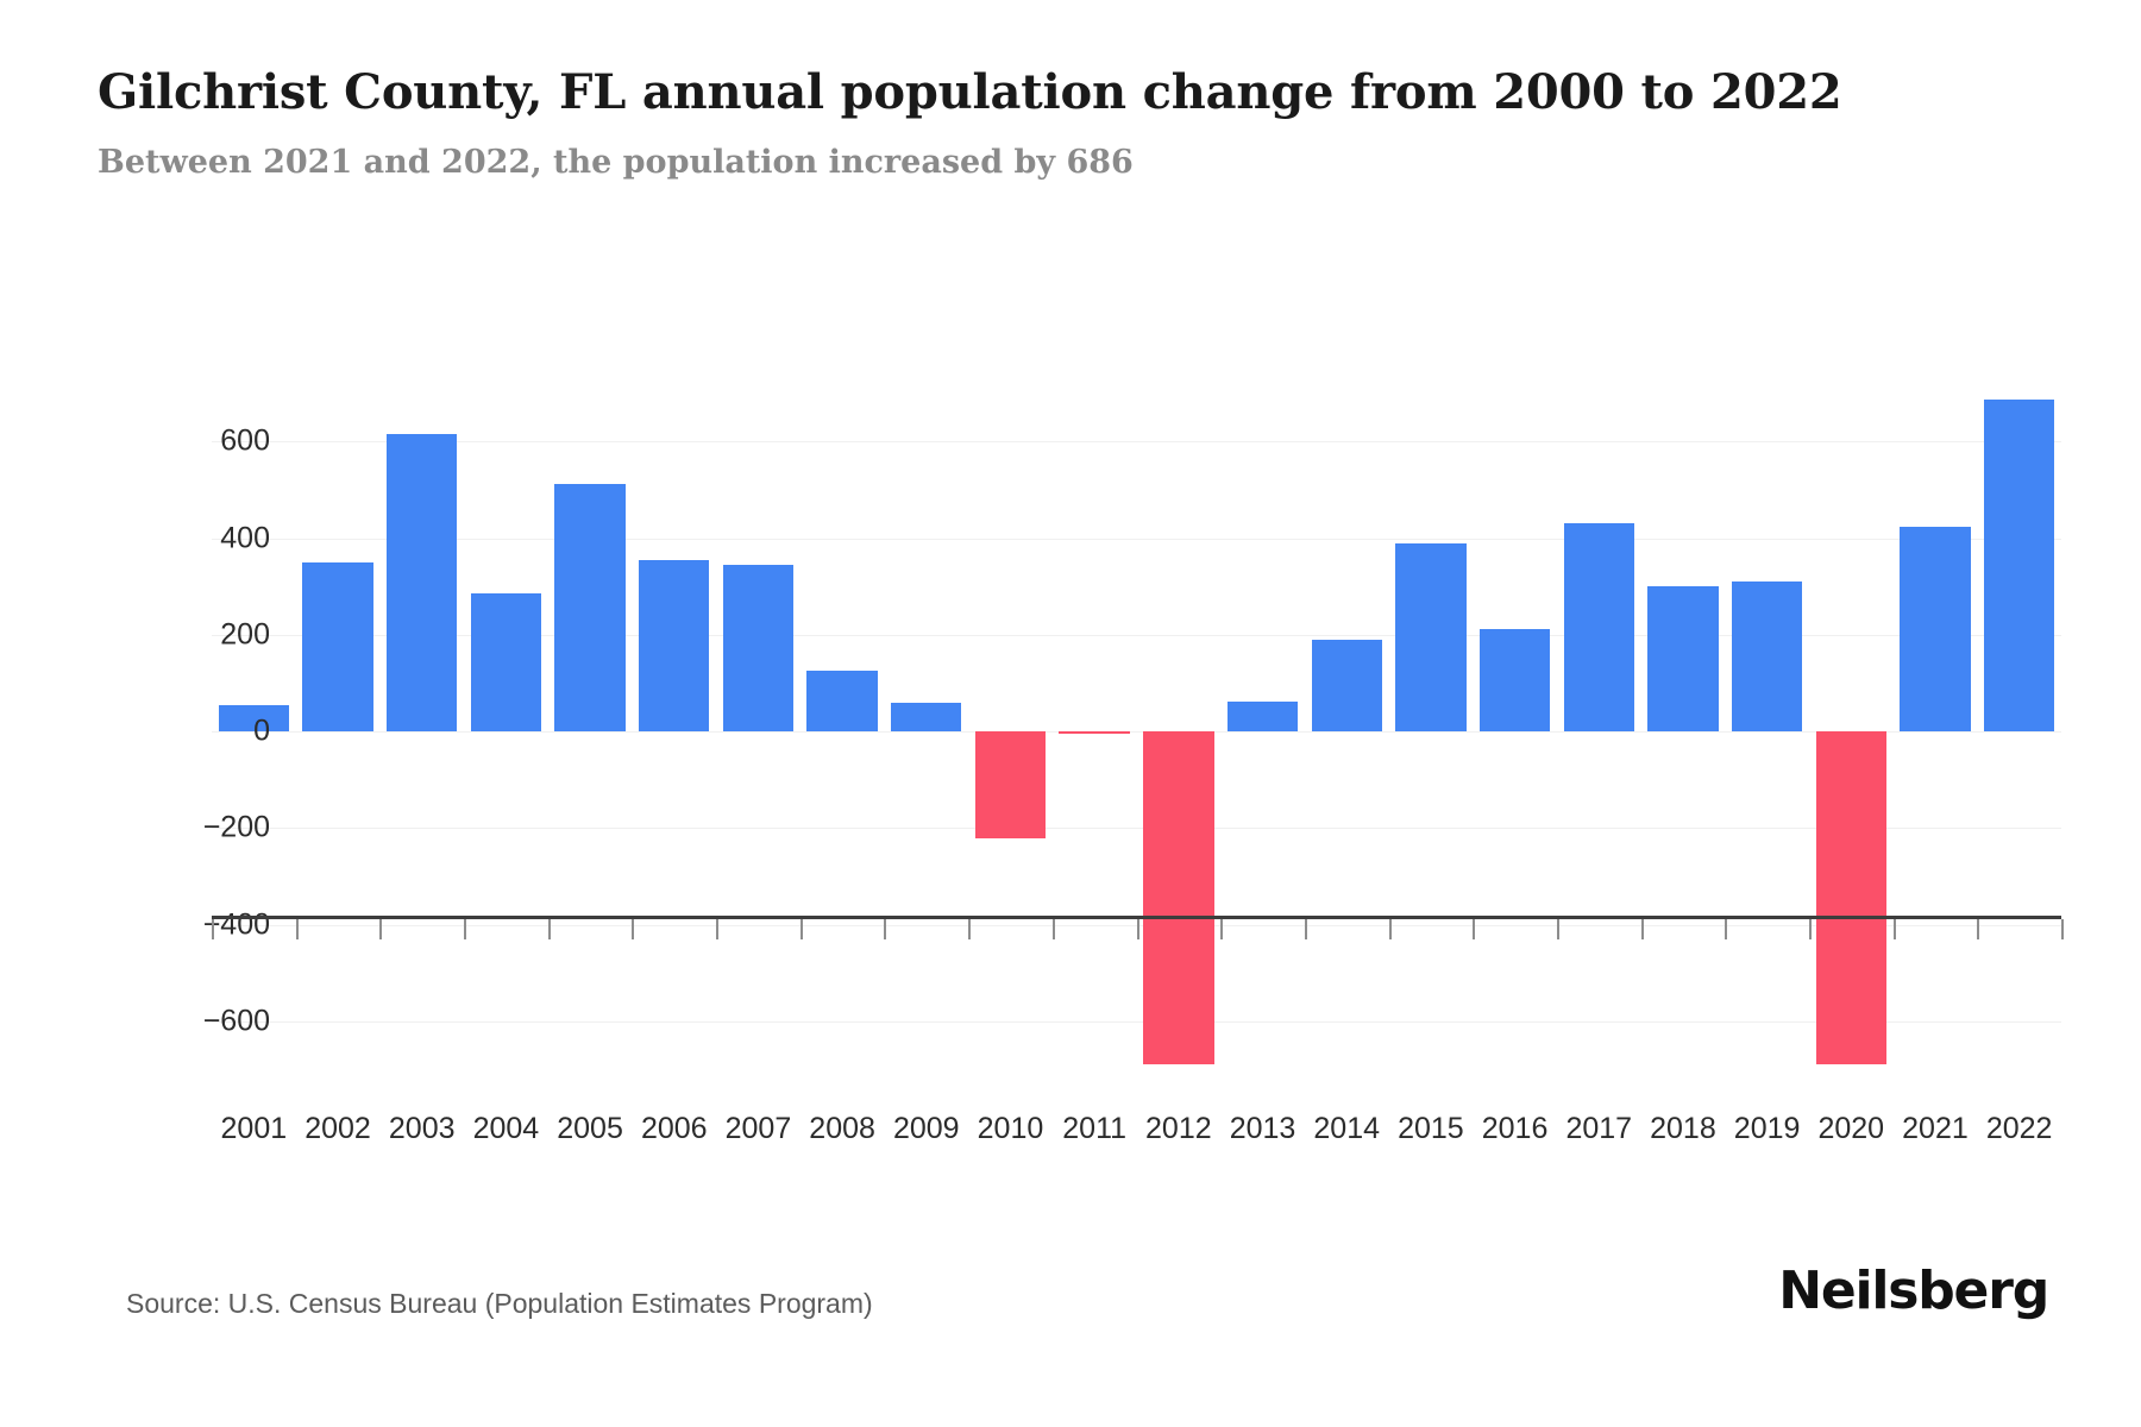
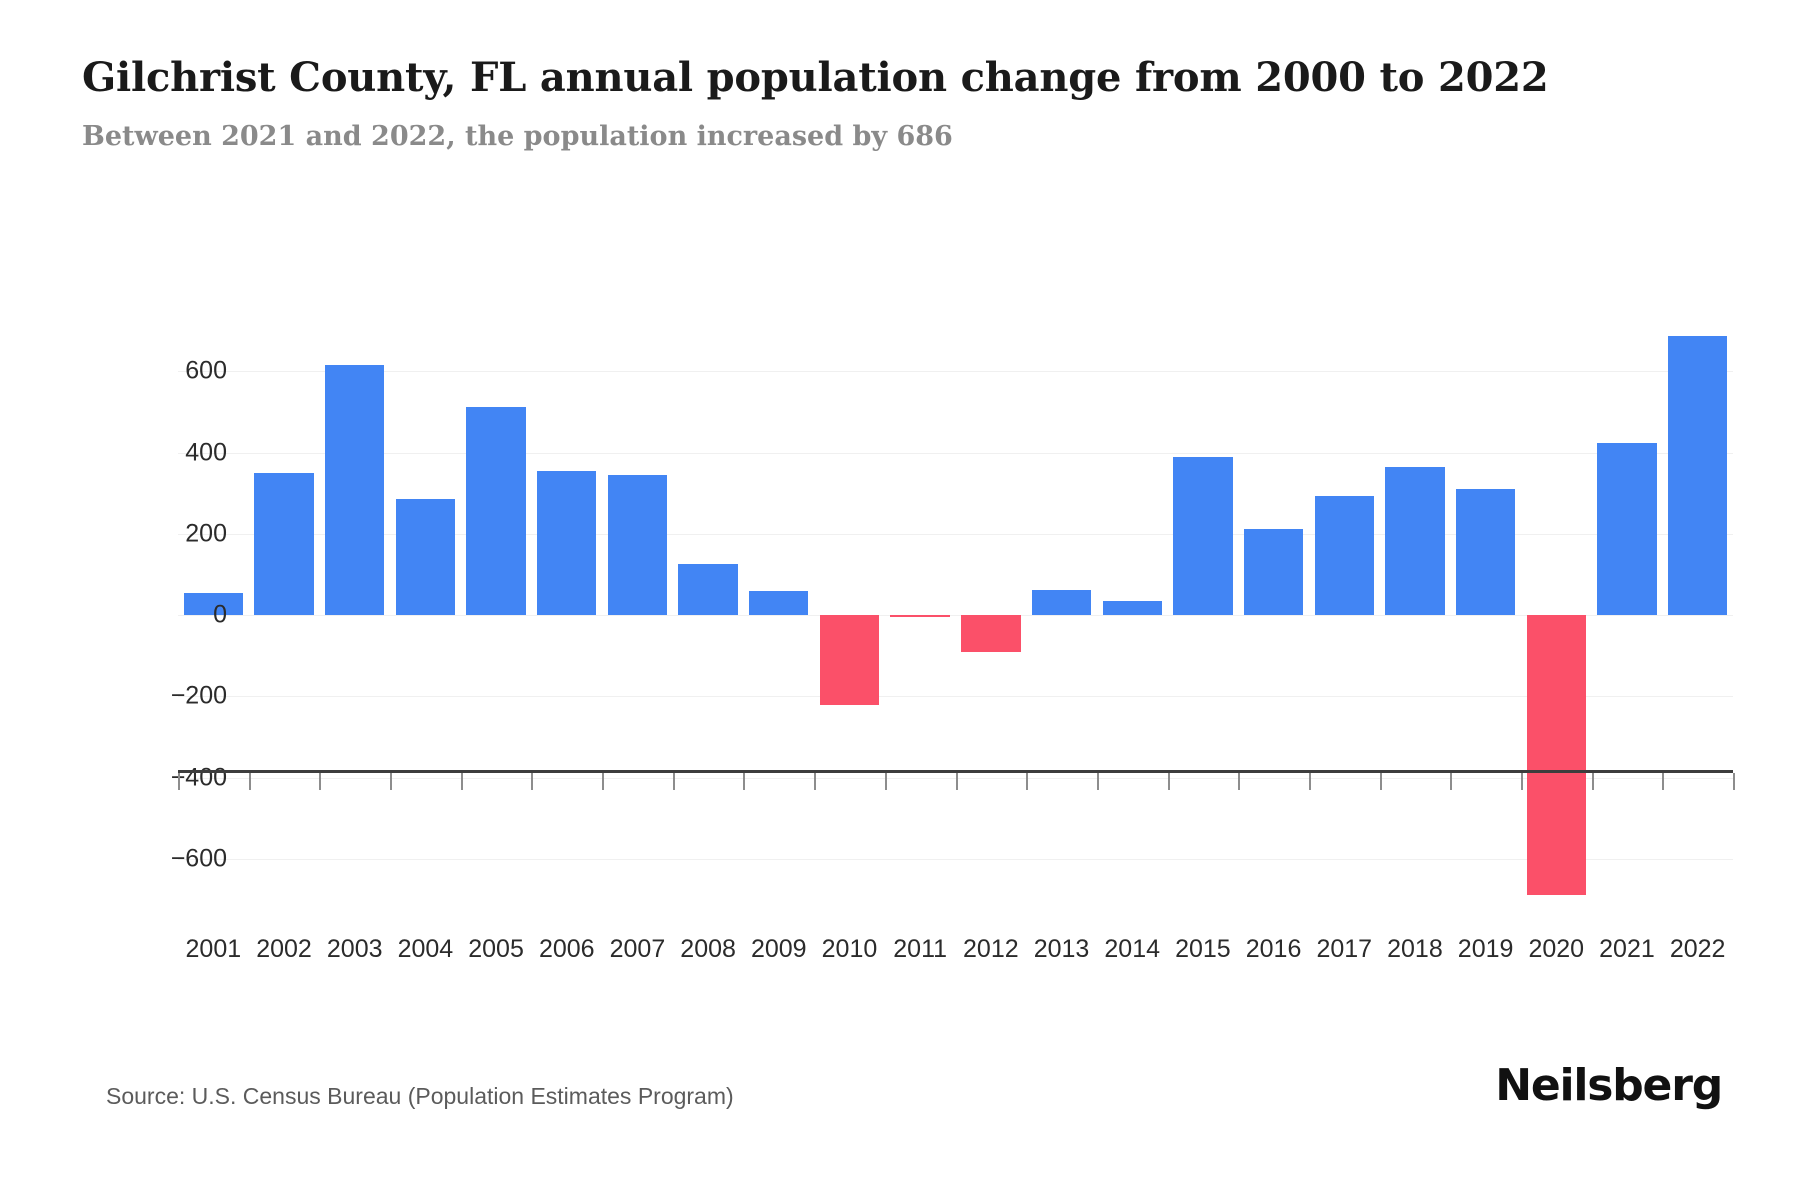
2012: -690 -> -90
2014: 190 -> 40
2017: 430 -> 290
2018: 300 -> 360
